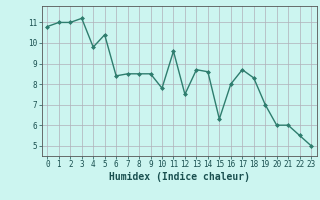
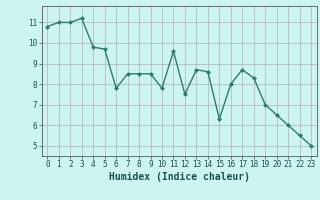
5: 10.4 -> 9.7
6: 8.4 -> 7.8
20: 6.0 -> 6.5
